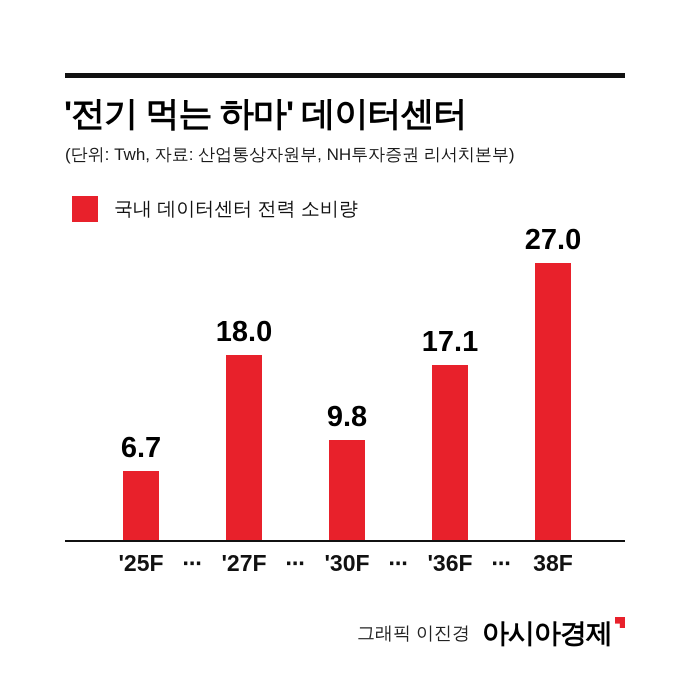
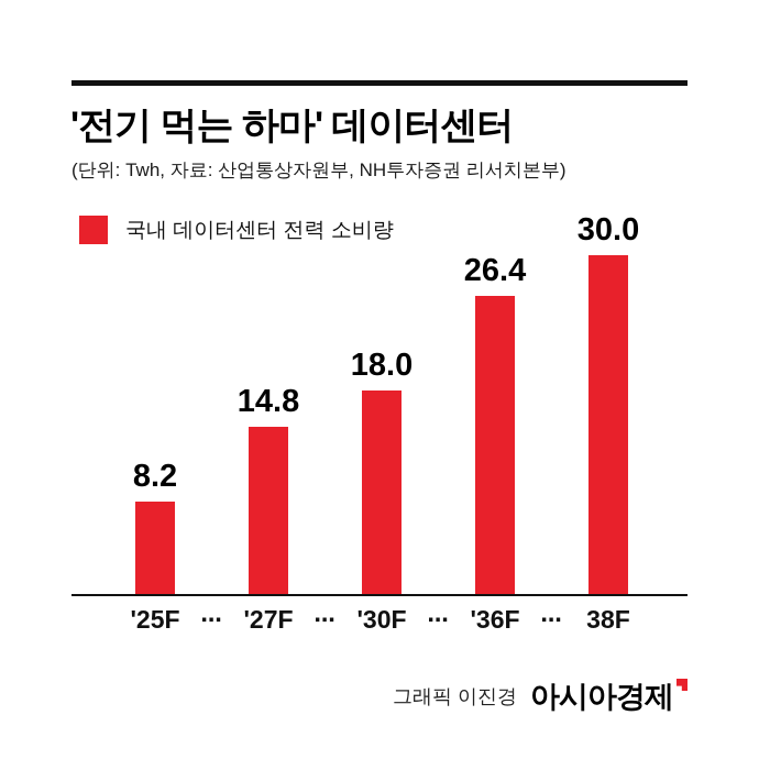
'25F: 6.7 -> 8.2
'27F: 18.0 -> 14.8
'30F: 9.8 -> 18.0
'36F: 17.1 -> 26.4
38F: 27.0 -> 30.0
